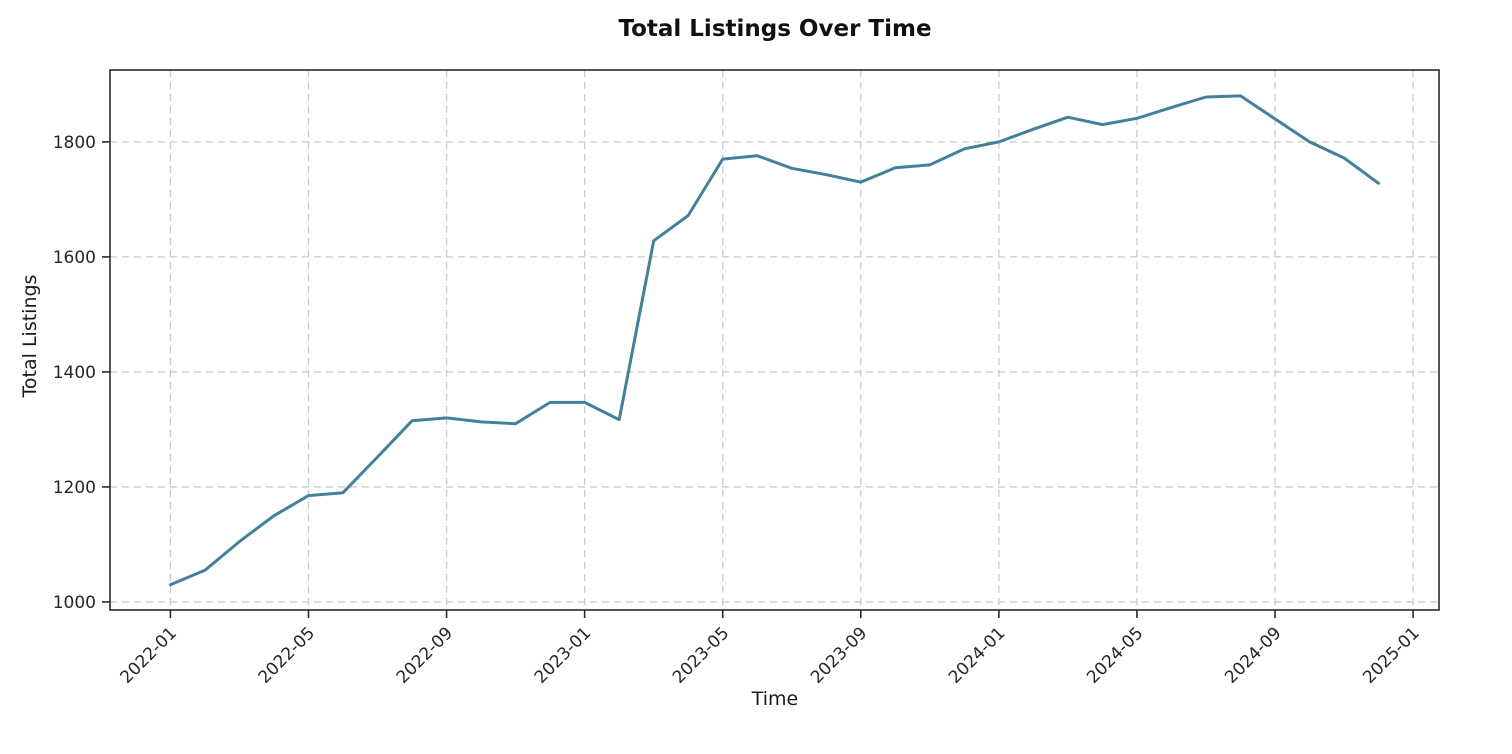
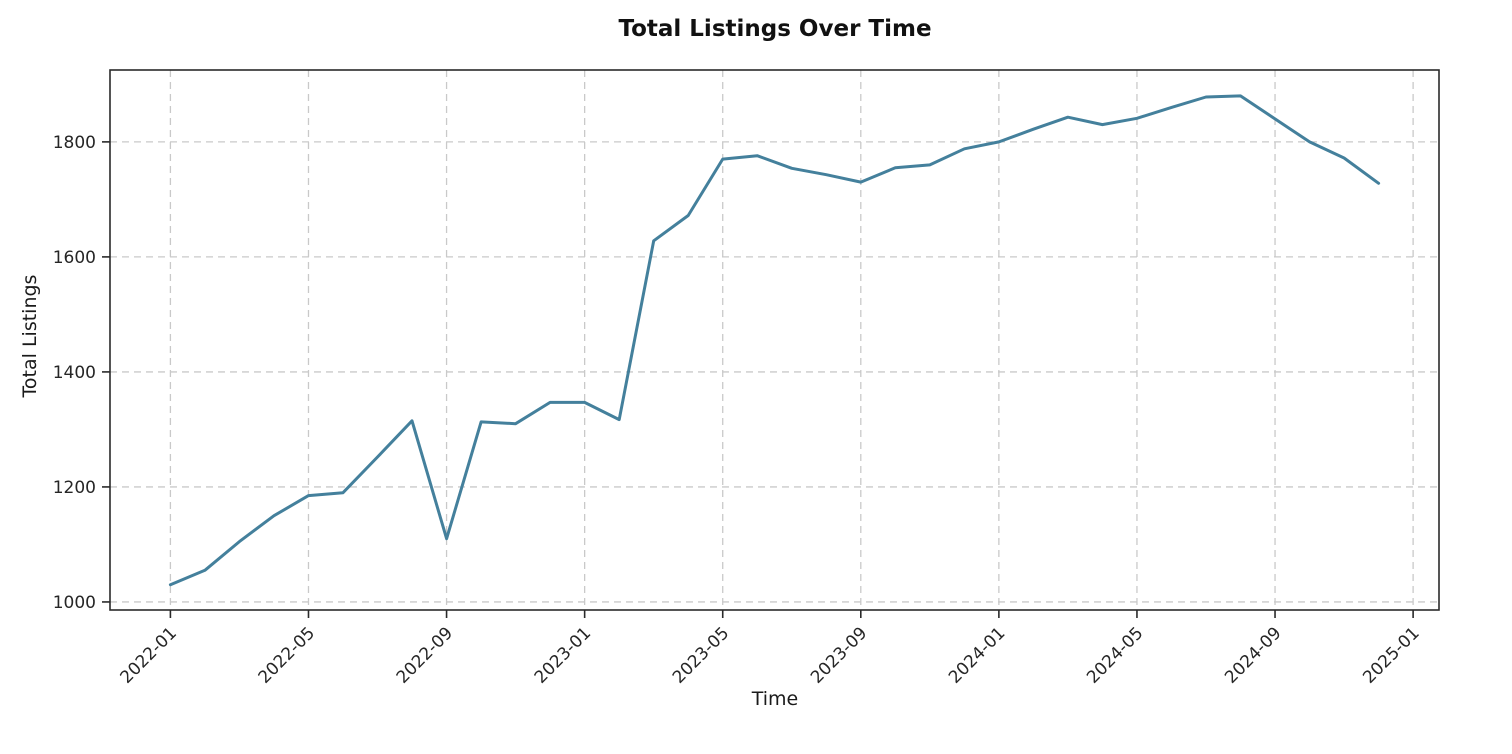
2022-09: 1320 -> 1110
